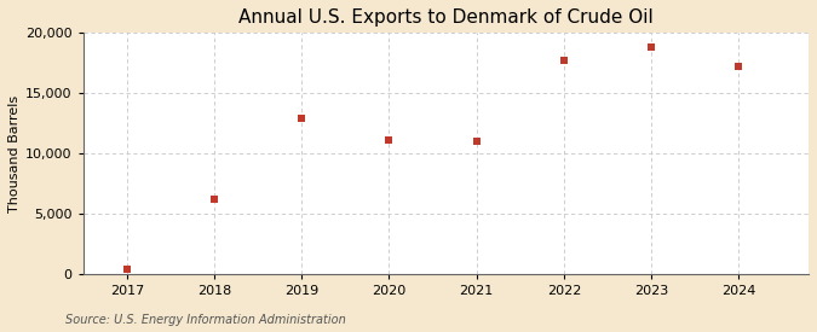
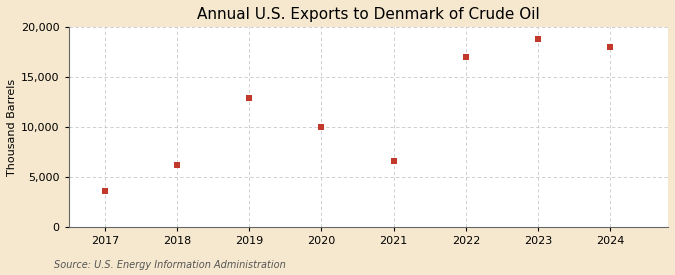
2017: 400 -> 3,600
2020: 11,100 -> 10,000
2021: 11,000 -> 6,600
2022: 17,700 -> 17,000
2024: 17,200 -> 18,000
